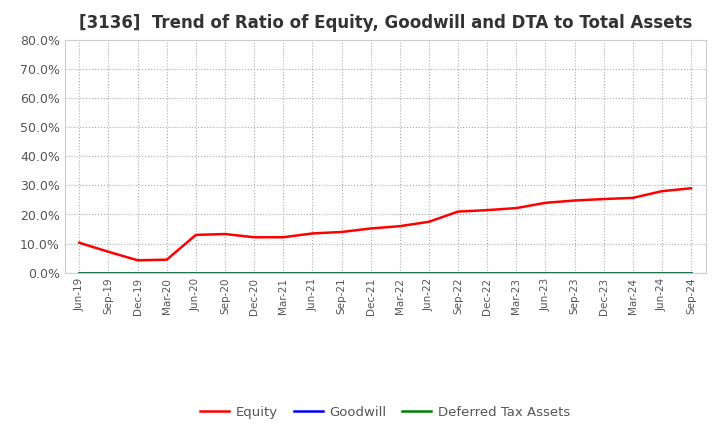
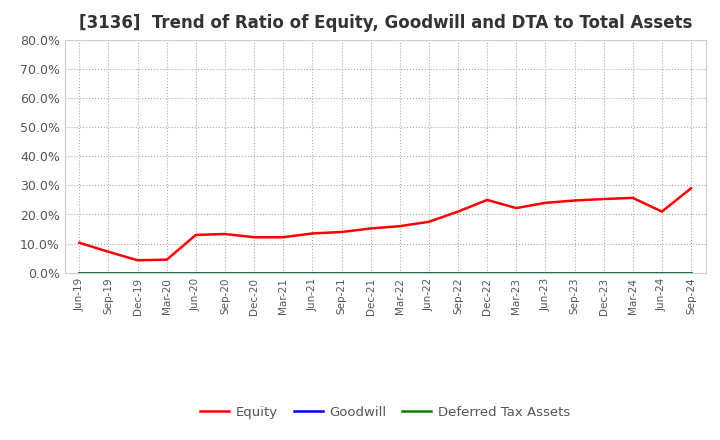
Equity/Dec-22: 21.5% -> 25.0%
Equity/Jun-24: 28.0% -> 21.0%
